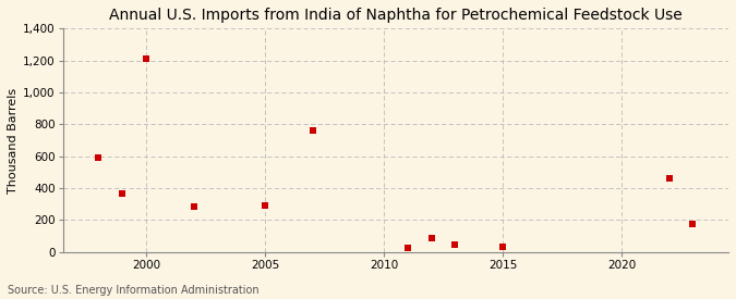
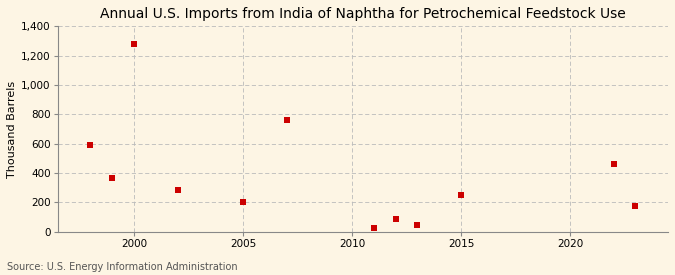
2000: 1,210 -> 1,280
2005: 290 -> 200
2015: 40 -> 250
